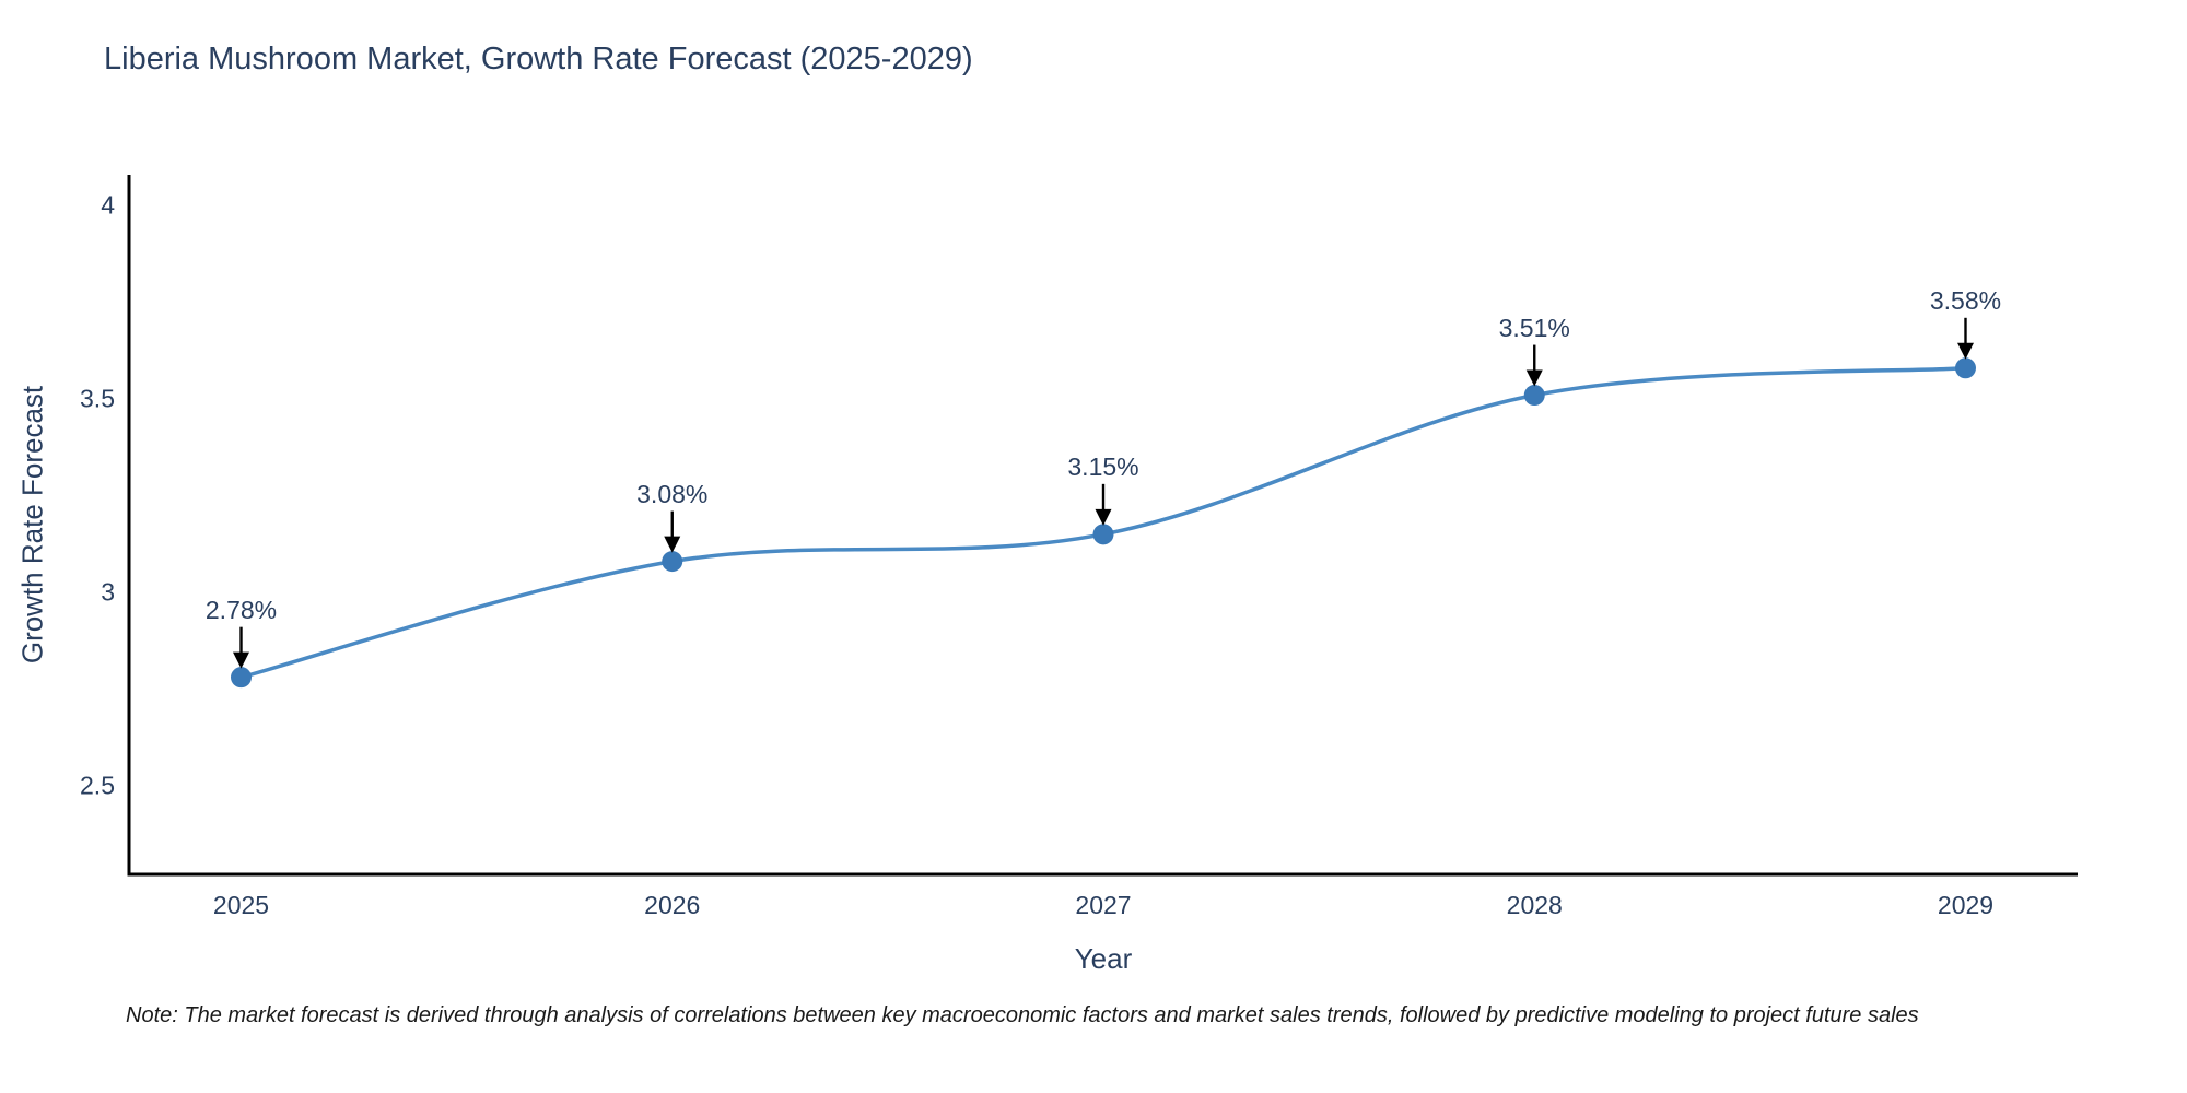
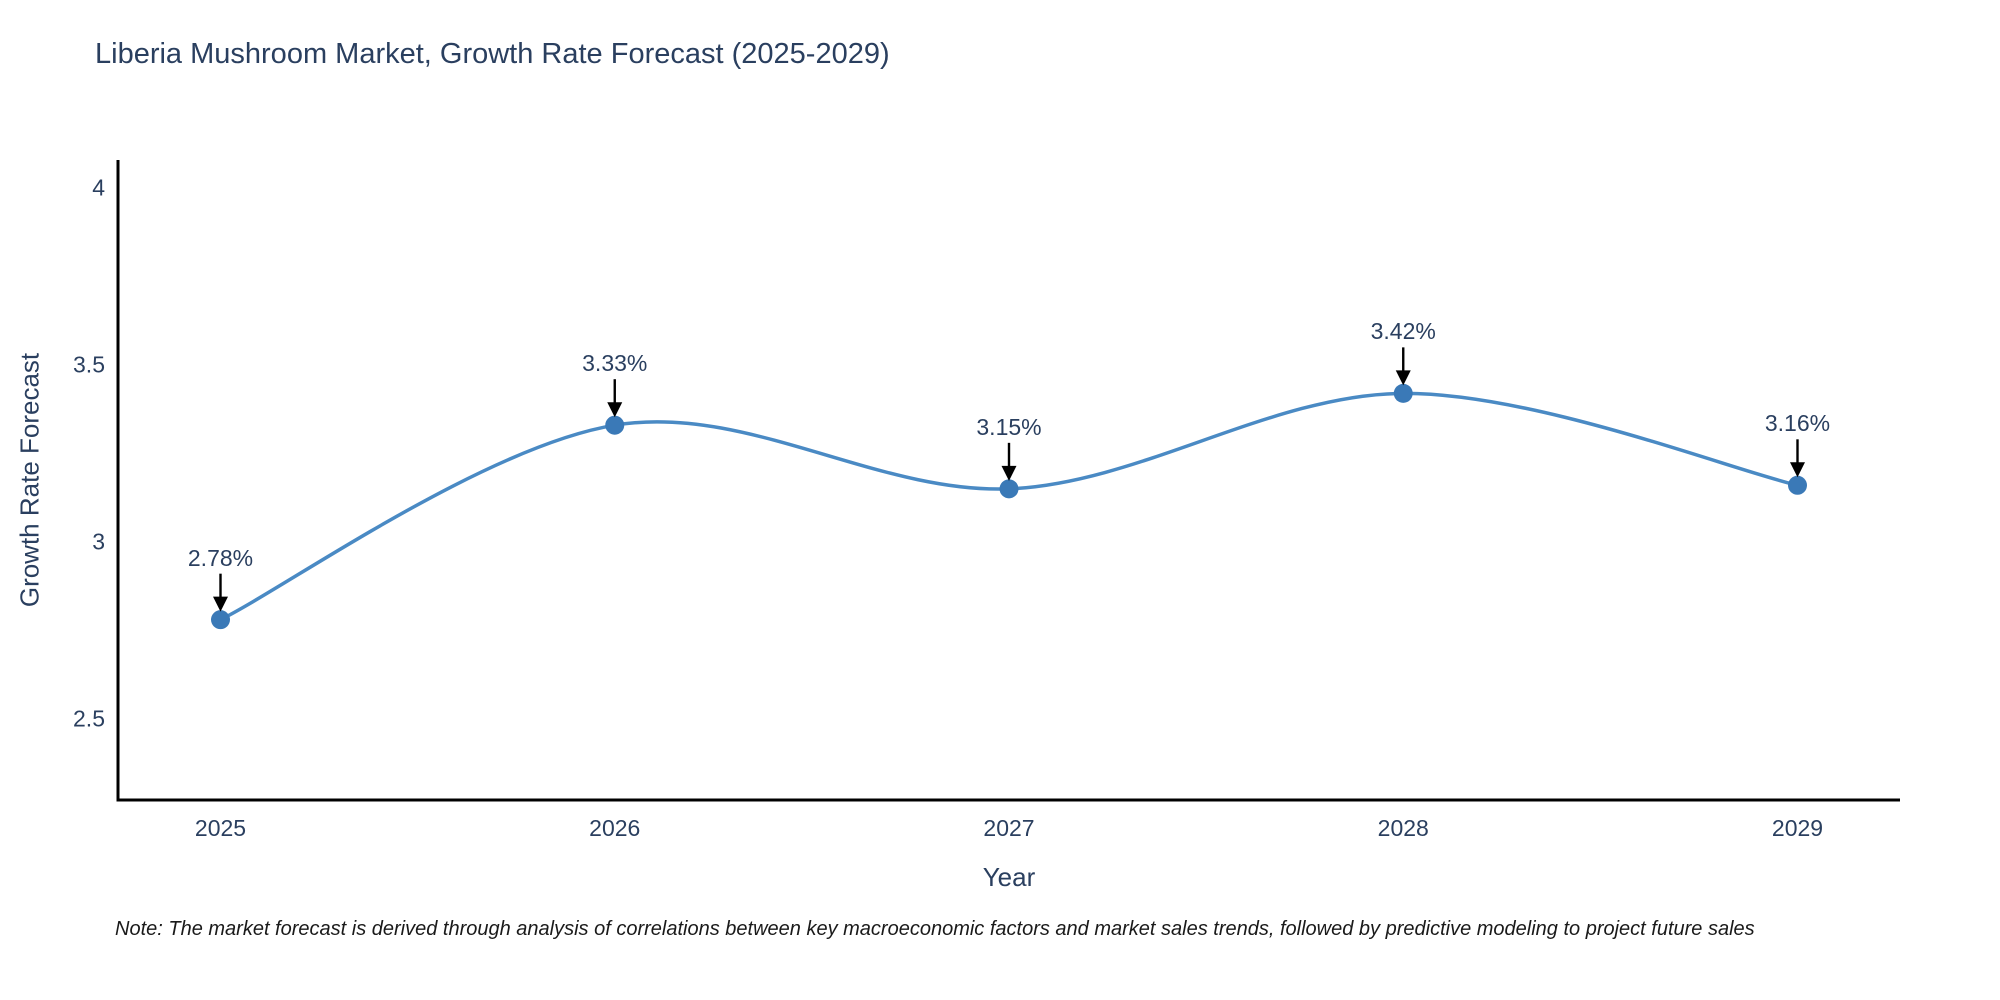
2026: 3.08% -> 3.33%
2028: 3.51% -> 3.42%
2029: 3.58% -> 3.16%
